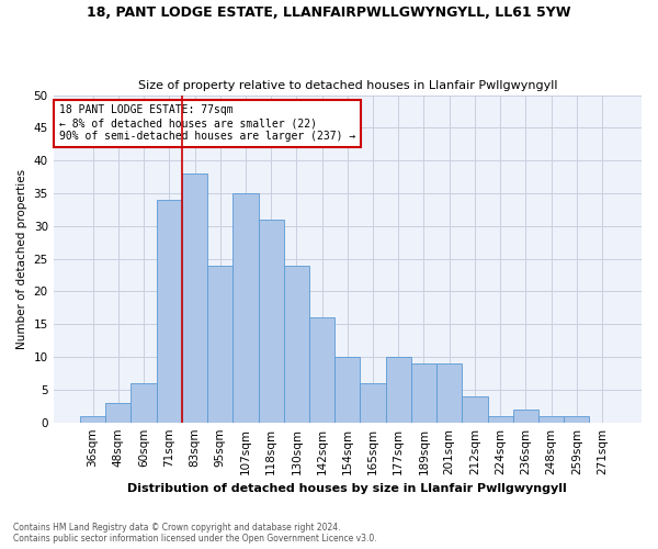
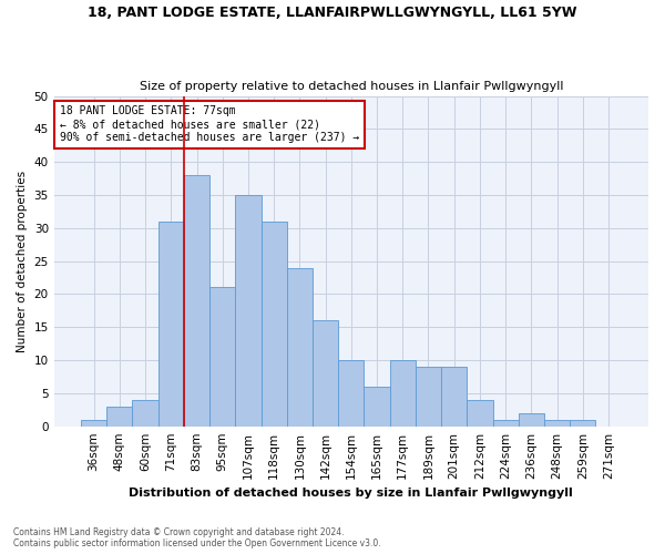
60sqm: 6 -> 4
71sqm: 34 -> 31
95sqm: 24 -> 21
